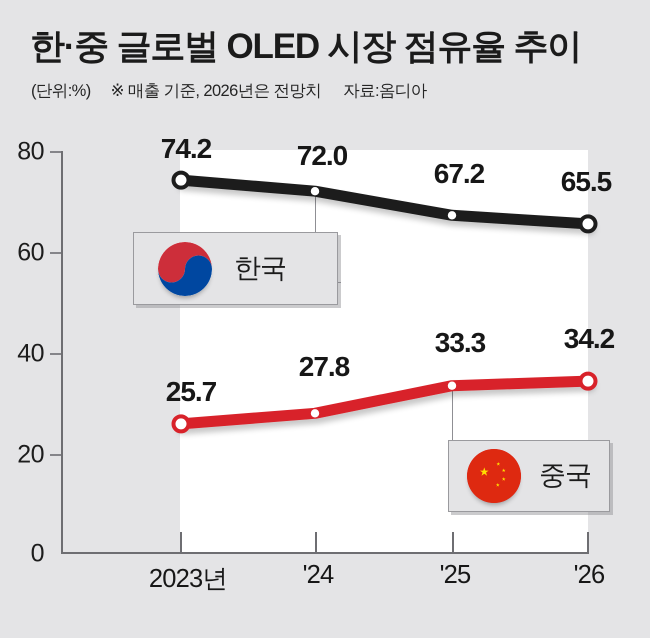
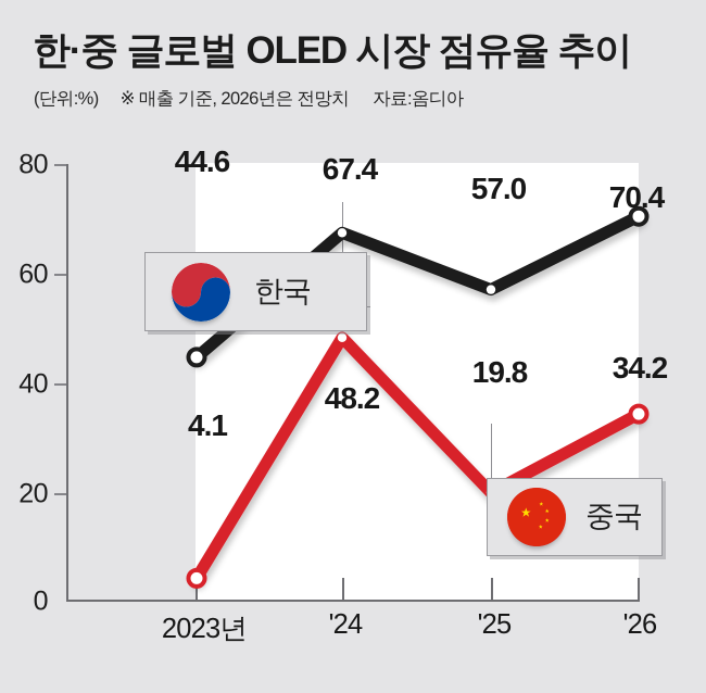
한국/2023년: 74.2 -> 44.6
중국/2023년: 25.7 -> 4.1
한국/'24: 72.0 -> 67.4
중국/'24: 27.8 -> 48.2
한국/'25: 67.2 -> 57.0
중국/'25: 33.3 -> 19.8
한국/'26: 65.5 -> 70.4
